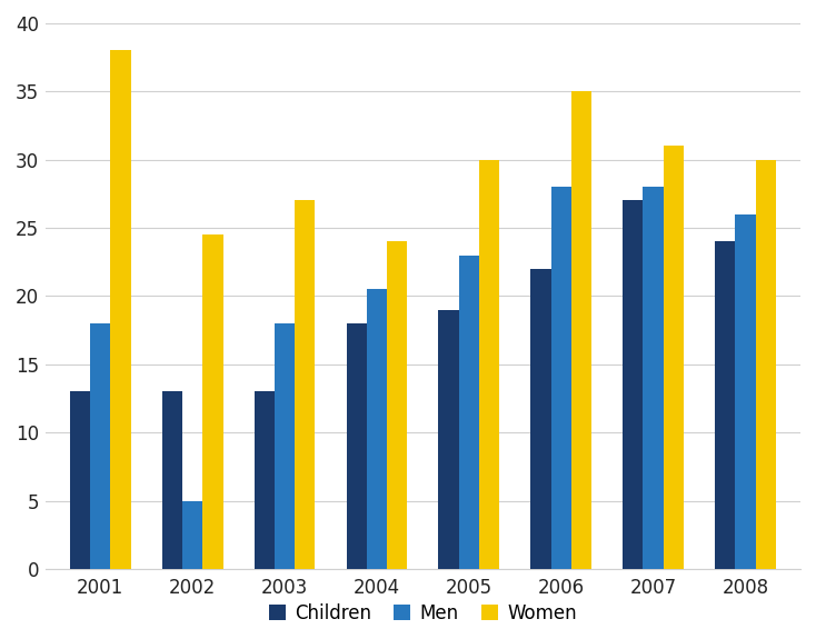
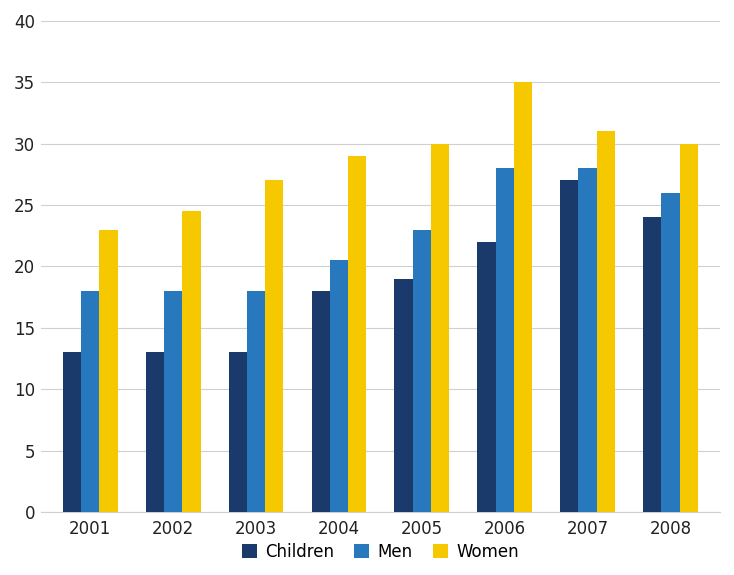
Women/2001: 38.0 -> 23.0
Men/2002: 5.0 -> 18.0
Women/2004: 24.0 -> 29.0
